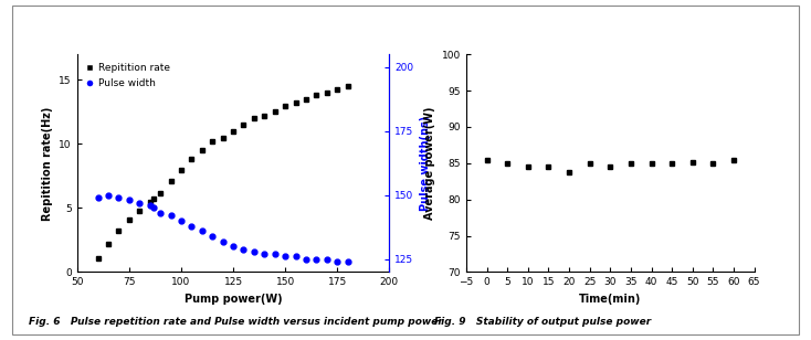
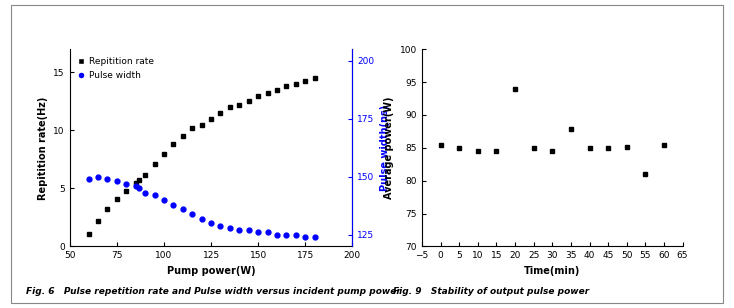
20: 83.8 -> 94.0
35: 85.0 -> 87.8
55: 85.0 -> 81.0
